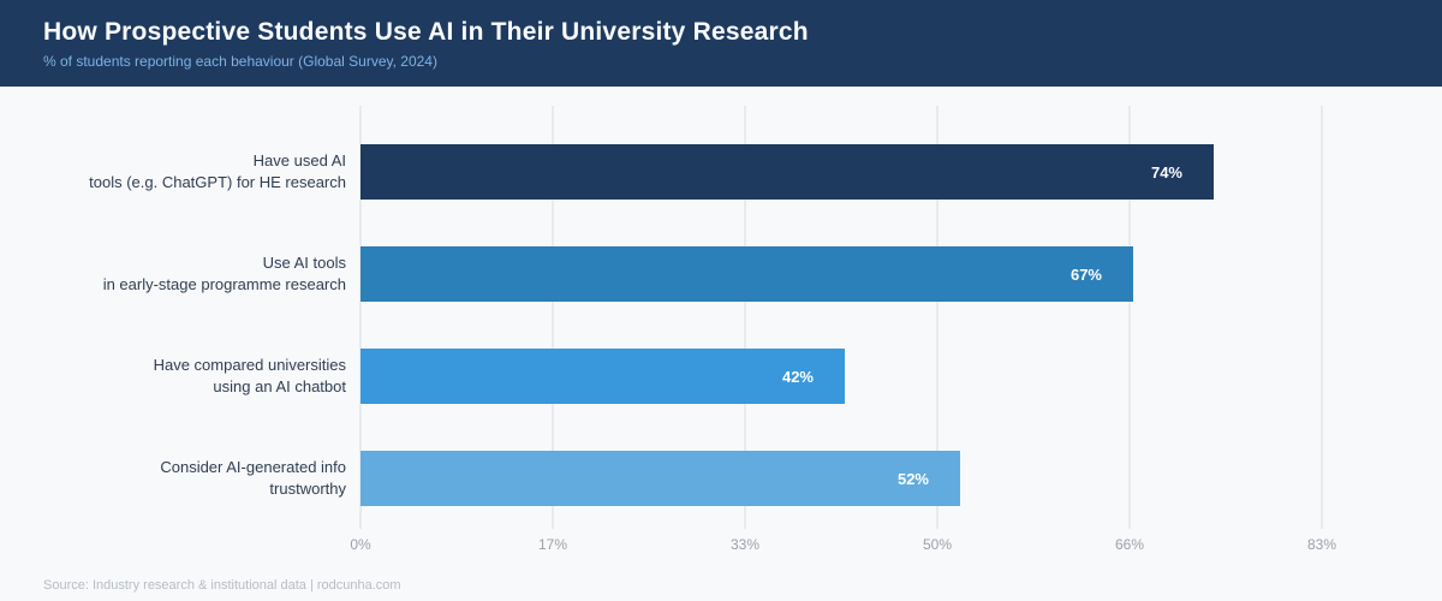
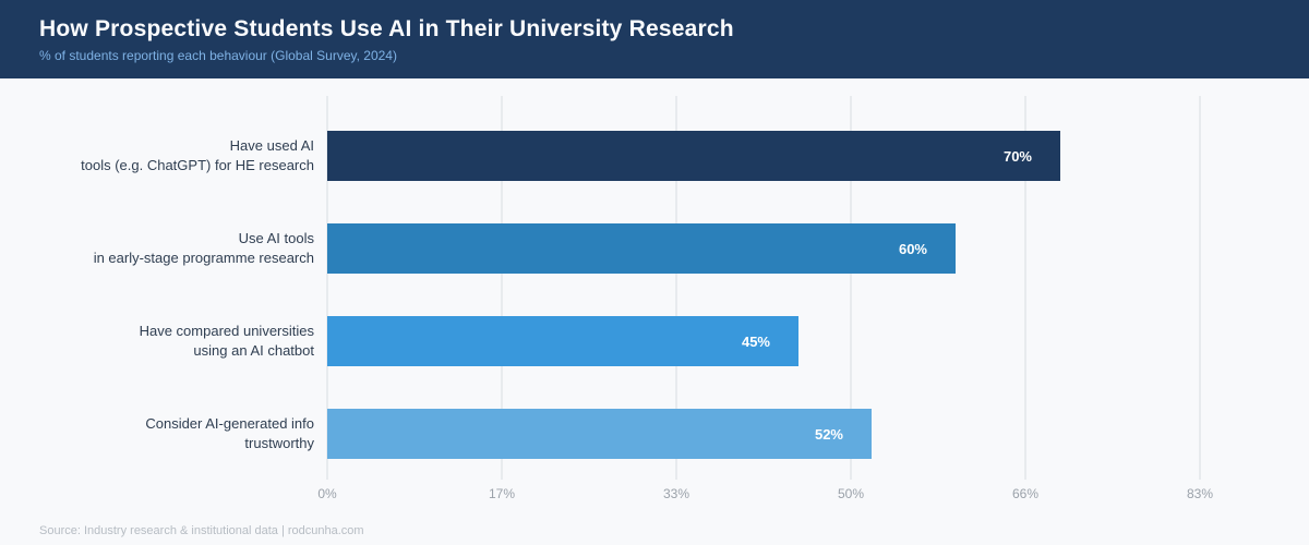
Have used AI tools (e.g. ChatGPT) for HE research: 74% -> 70%
Use AI tools in early-stage programme research: 67% -> 60%
Have compared universities using an AI chatbot: 42% -> 45%
